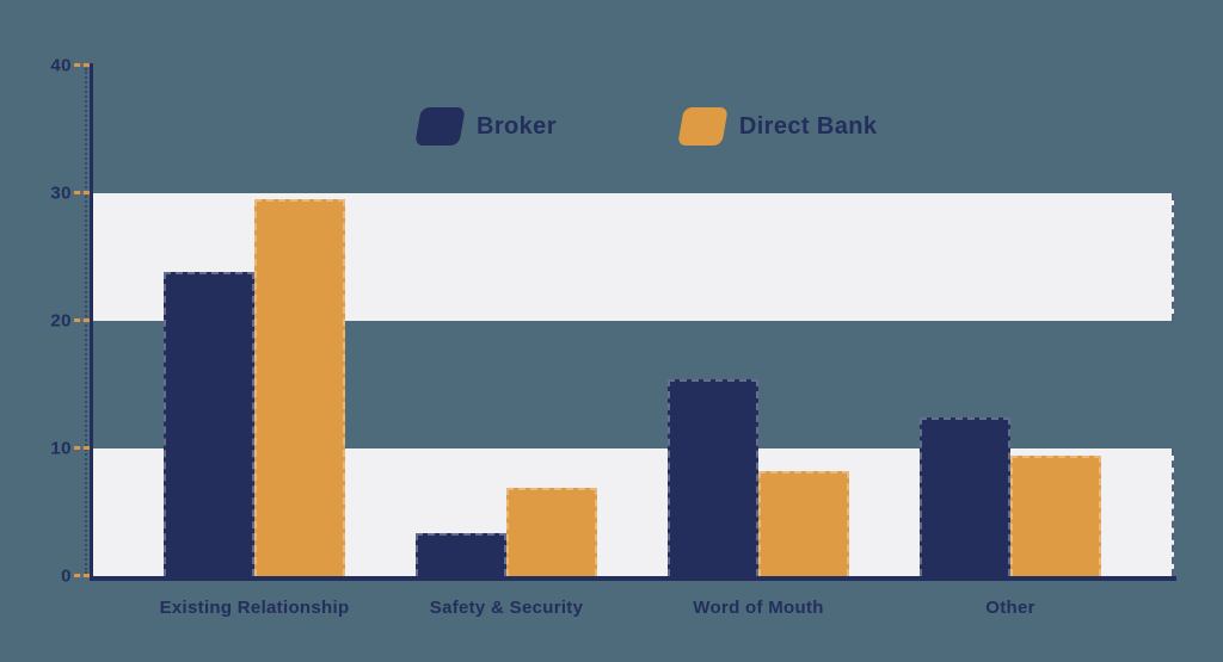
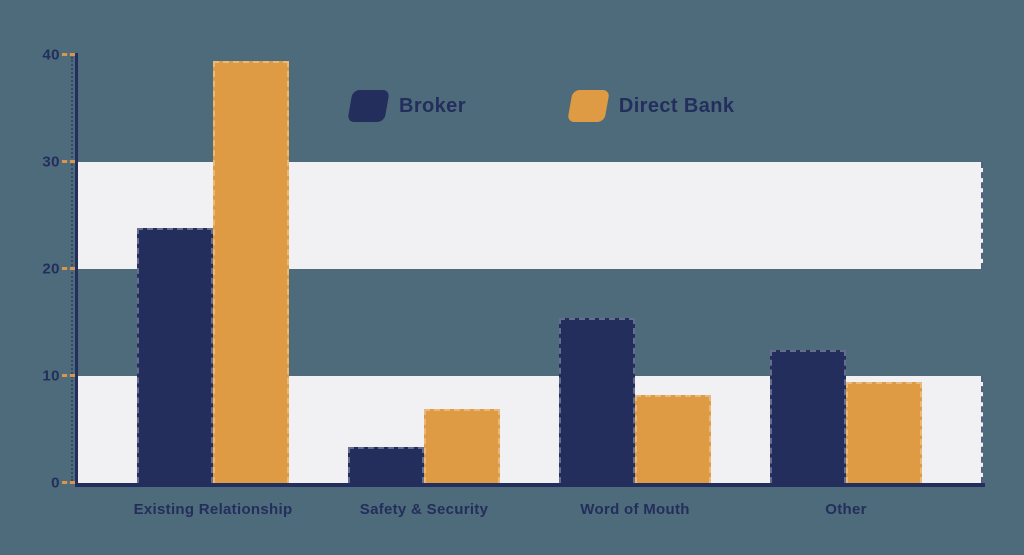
Direct Bank/Existing Relationship: 29.5 -> 39.4
